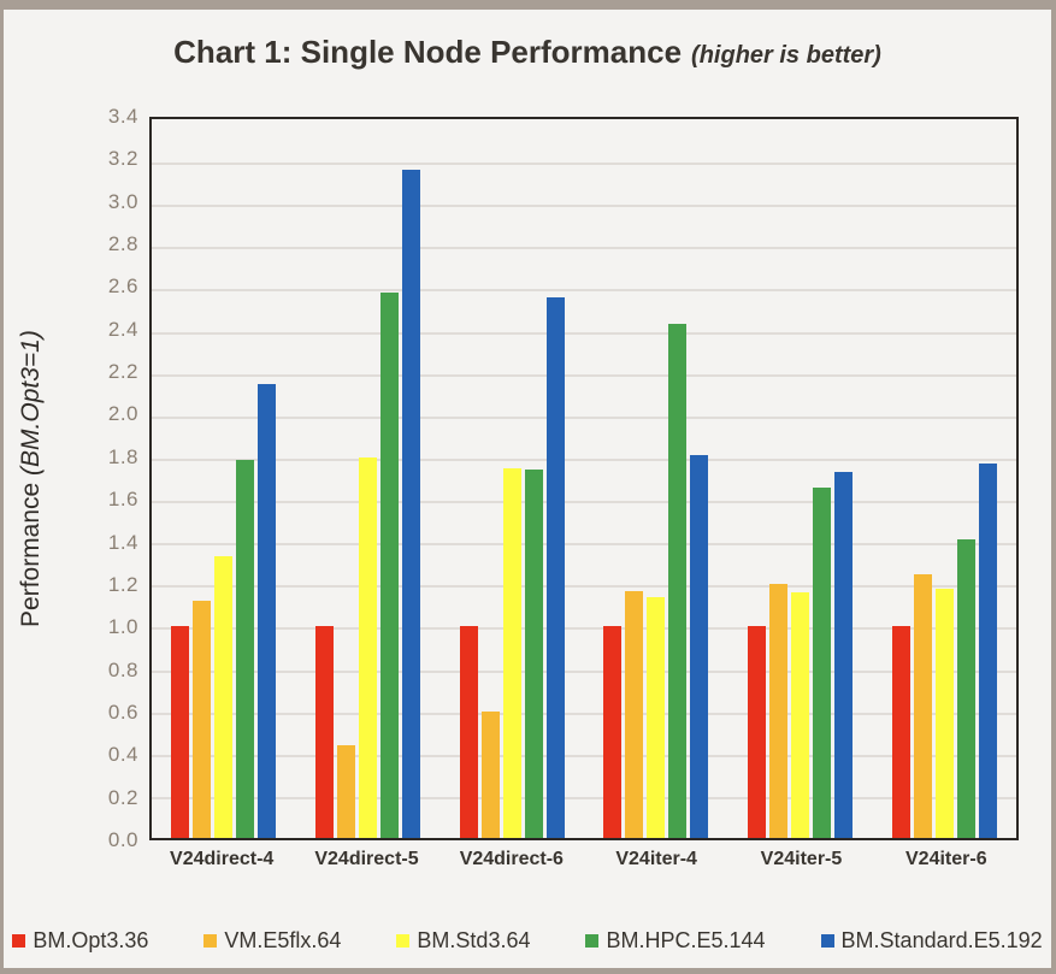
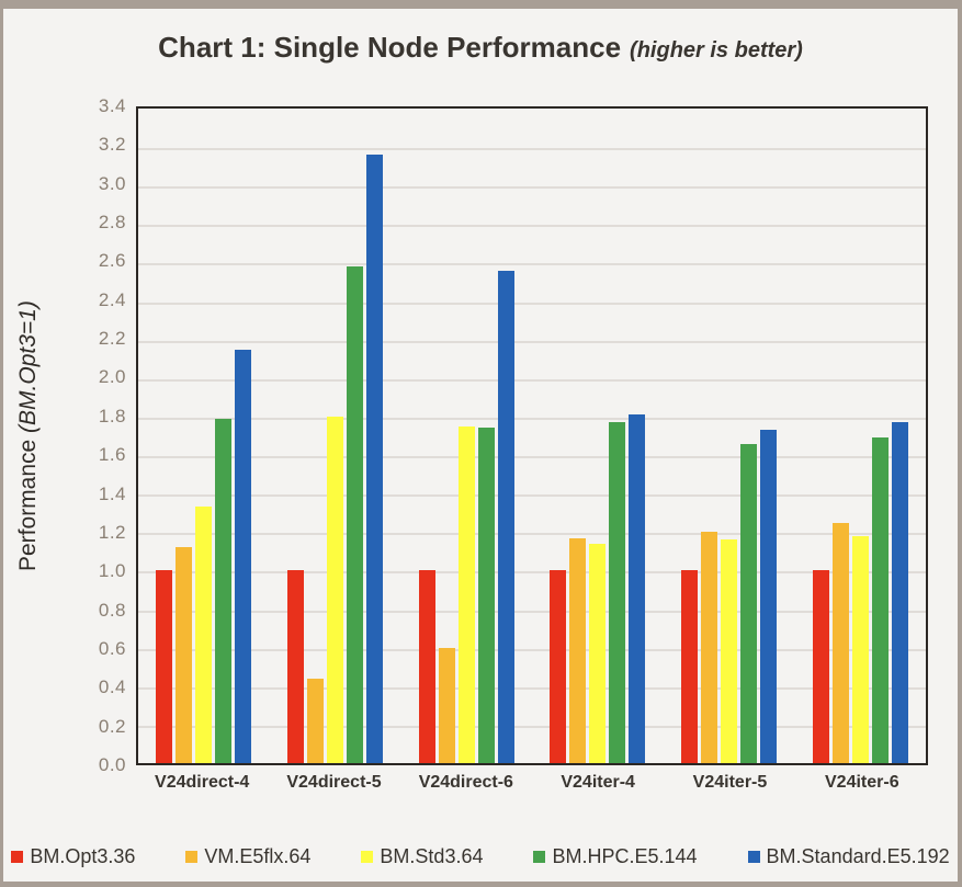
BM.HPC.E5.144/V24iter-4: 2.43 -> 1.77
BM.HPC.E5.144/V24iter-6: 1.41 -> 1.69
